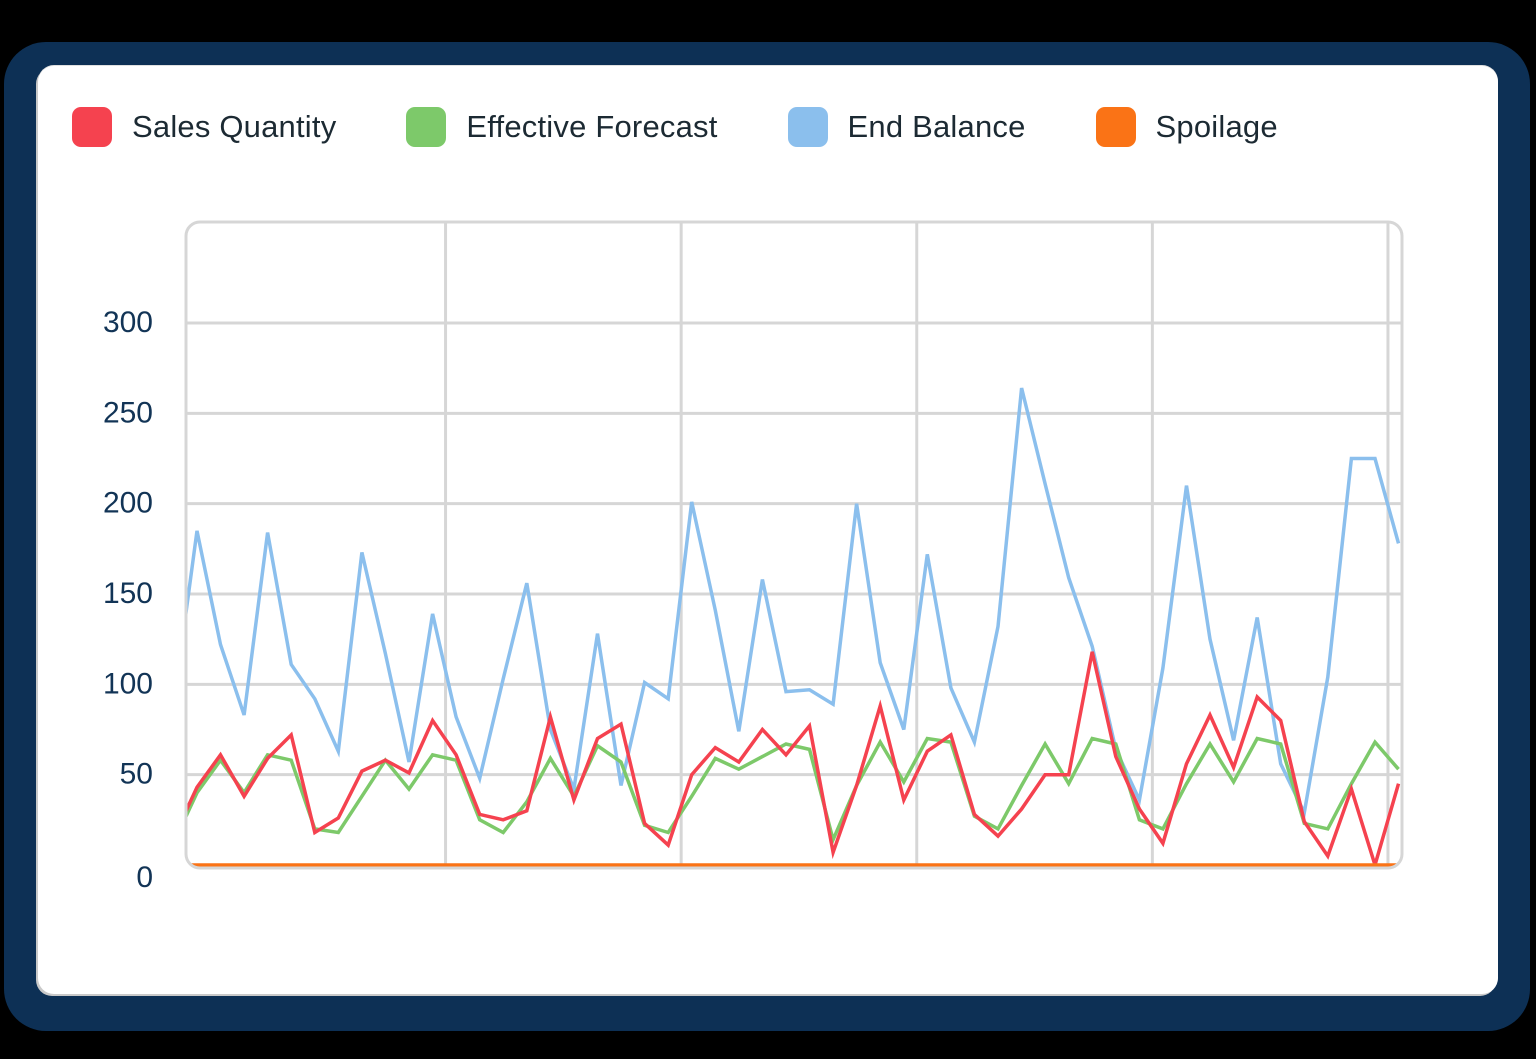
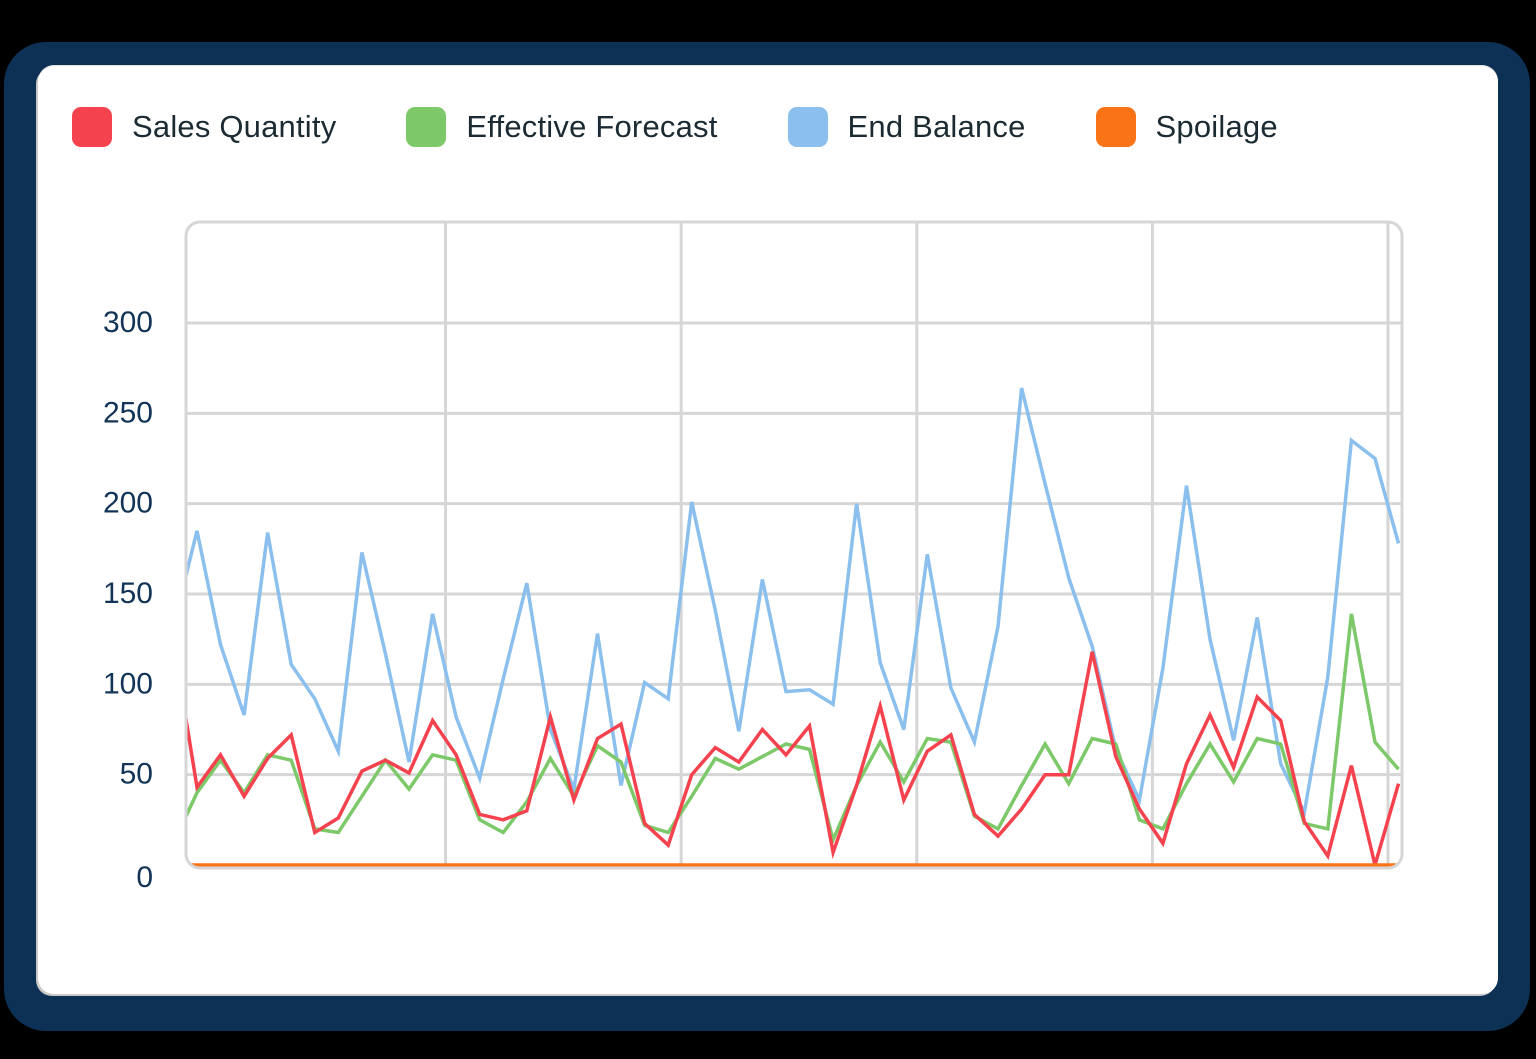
Sales Quantity/0: 15 -> 124
End Balance/0: 88 -> 132
Sales Quantity/50: 42 -> 55
Effective Forecast/50: 45 -> 139
End Balance/50: 225 -> 235
